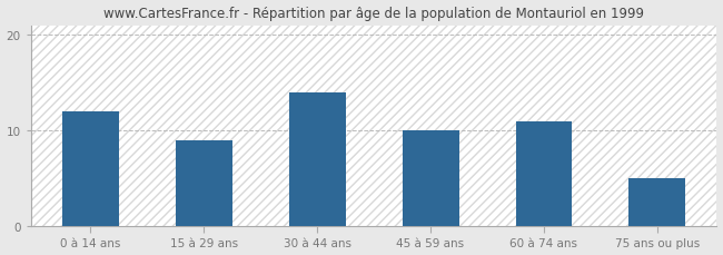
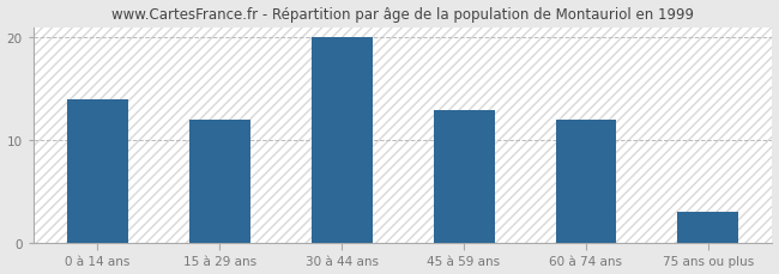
0 à 14 ans: 12 -> 14
15 à 29 ans: 9 -> 12
30 à 44 ans: 14 -> 20
45 à 59 ans: 10 -> 13
60 à 74 ans: 11 -> 12
75 ans ou plus: 5 -> 3
